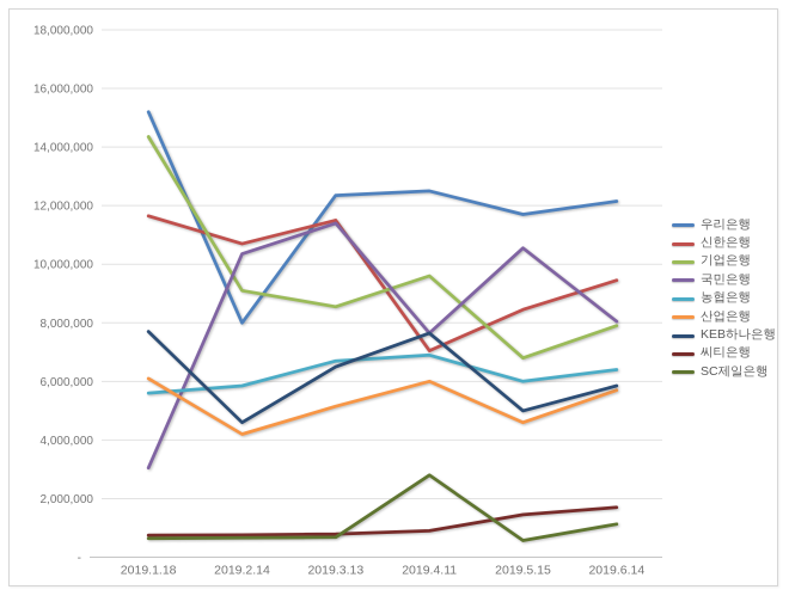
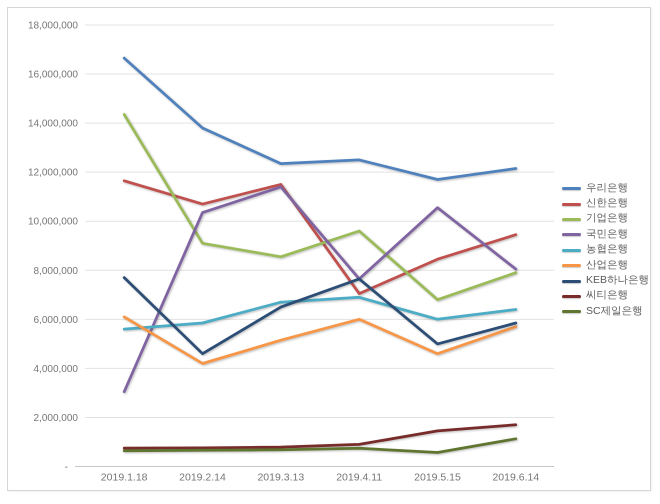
우리은행/2019.1.18: 15200000 -> 16600000
우리은행/2019.2.14: 8000000 -> 13800000
SC제일은행/2019.4.11: 2800000 -> 700000
